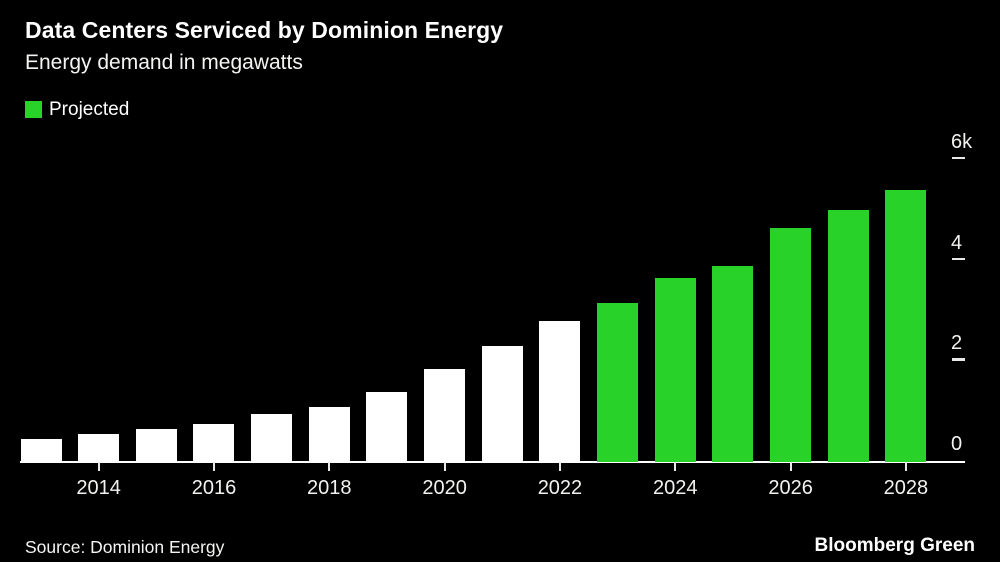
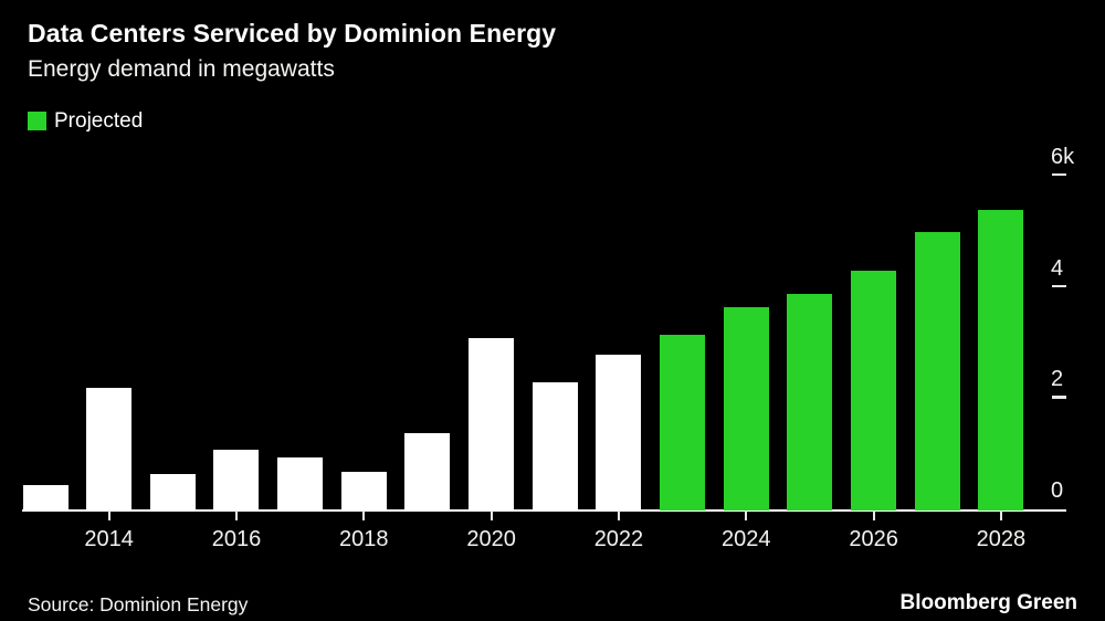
2014: 0.6k -> 2.2k
2016: 0.8k -> 1.1k
2018: 1.1k -> 0.7k
2020: 1.8k -> 3.1k
2026: 4.6k -> 4.3k
